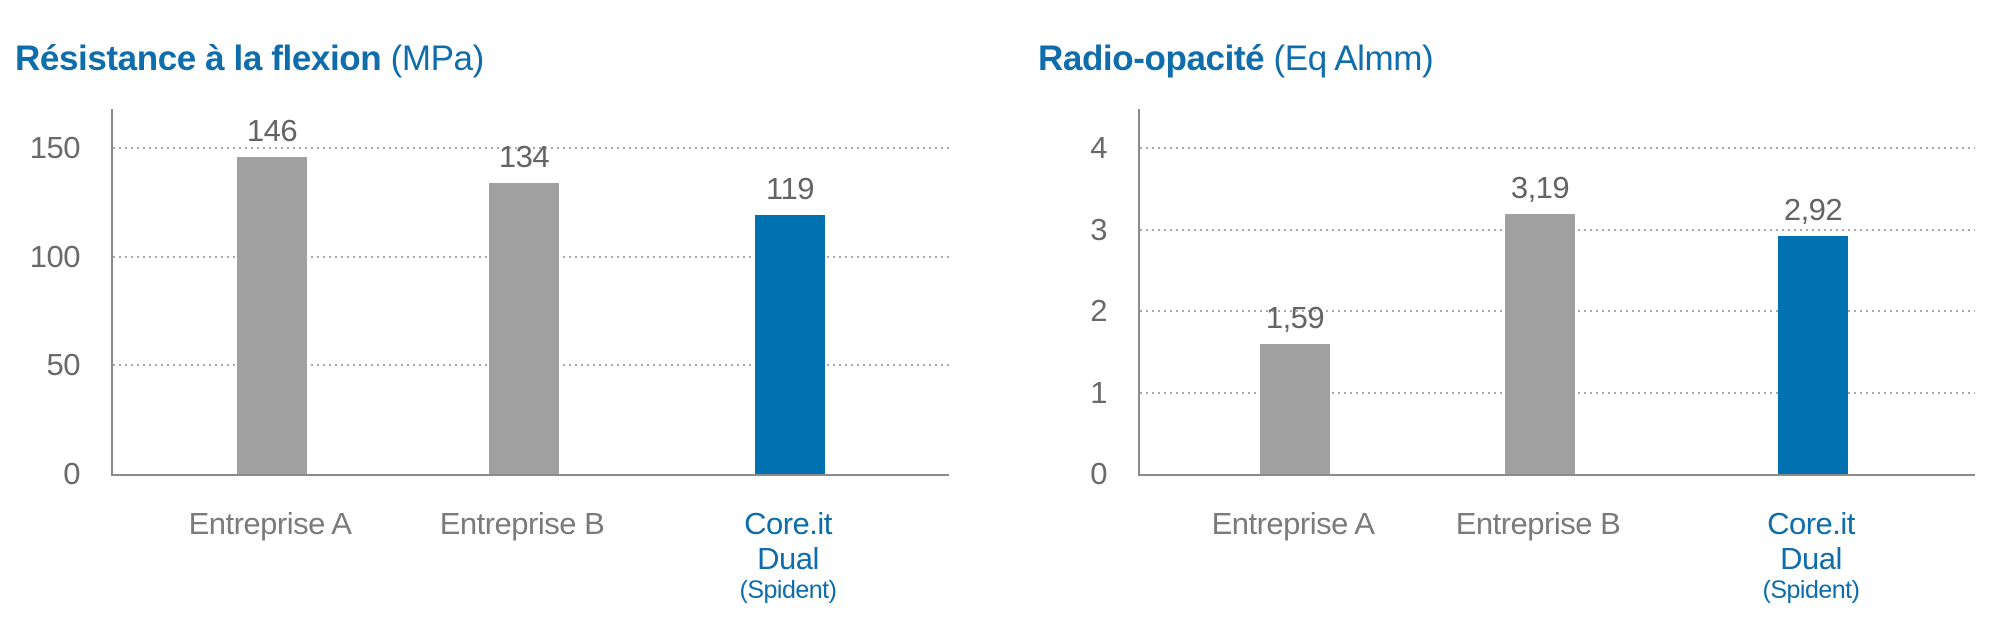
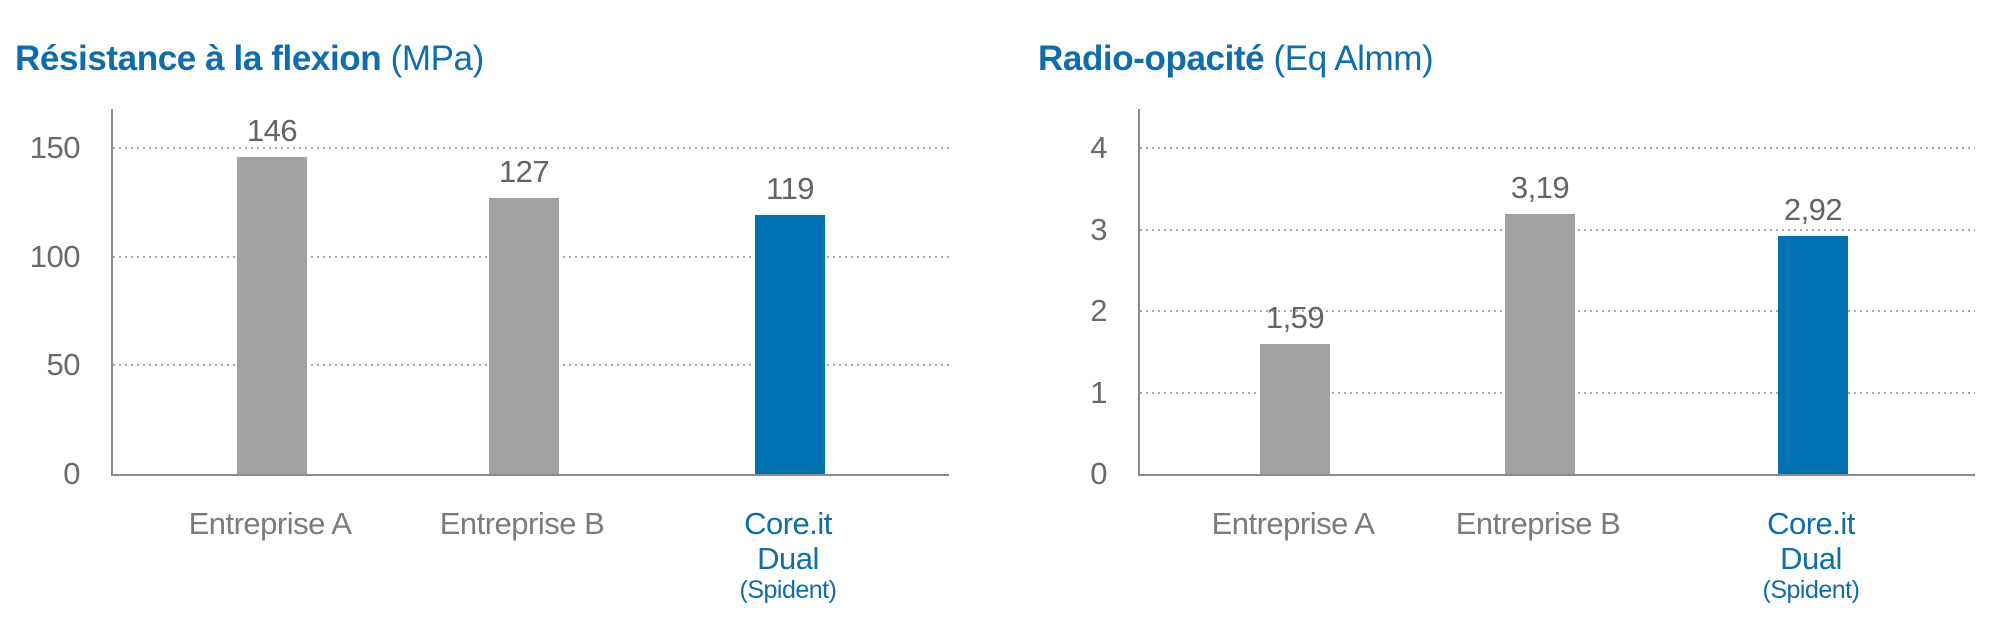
Résistance à la flexion (MPa)/Entreprise B: 134 -> 127
